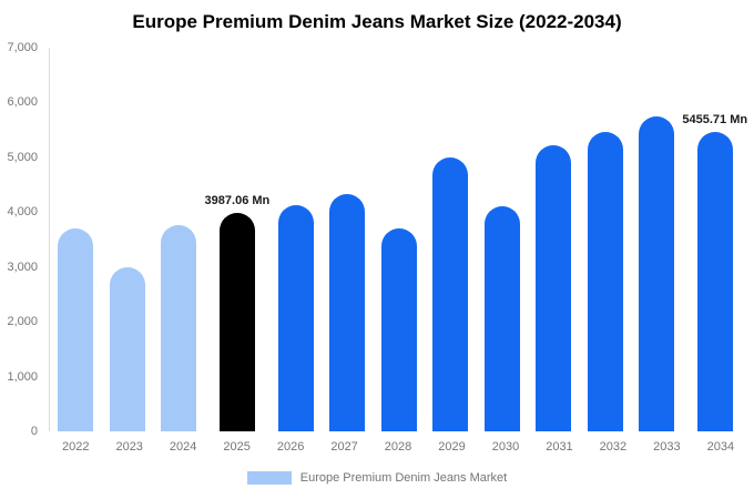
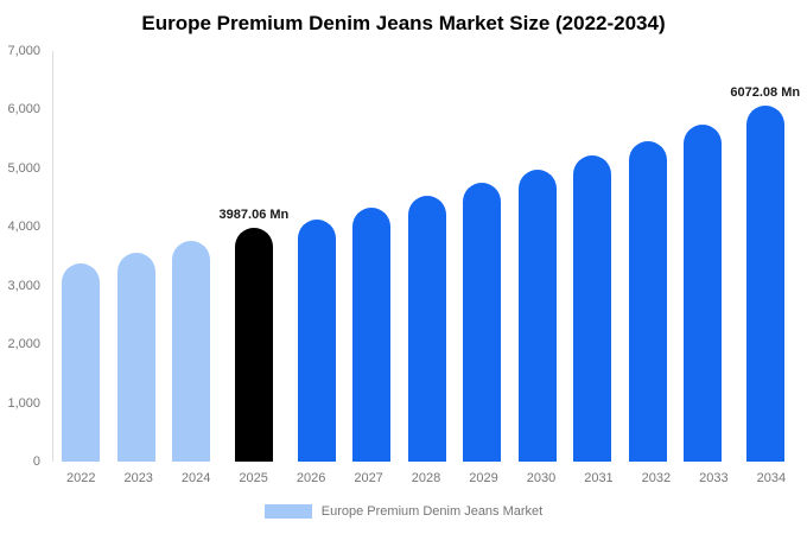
2022: 3700 -> 3400
2023: 3000 -> 3600
2028: 3700 -> 4500
2029: 5000 -> 4800
2030: 4100 -> 5000
2034: 5455.71 -> 6072.08
